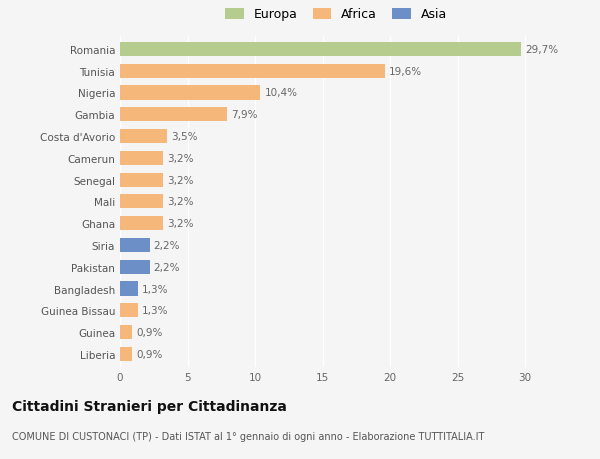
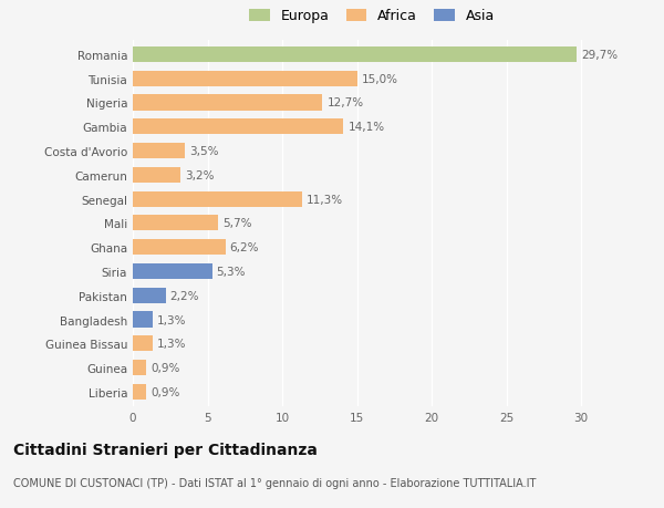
Tunisia: 19,6% -> 15,0%
Nigeria: 10,4% -> 12,7%
Gambia: 7,9% -> 14,1%
Senegal: 3,2% -> 11,3%
Mali: 3,2% -> 5,7%
Ghana: 3,2% -> 6,2%
Siria: 2,2% -> 5,3%
